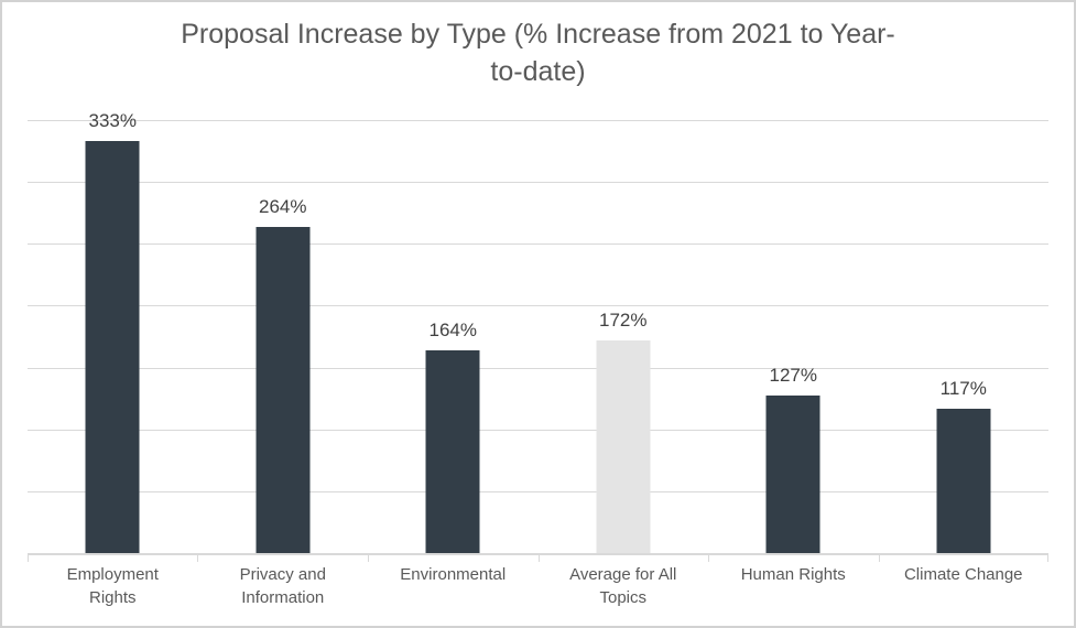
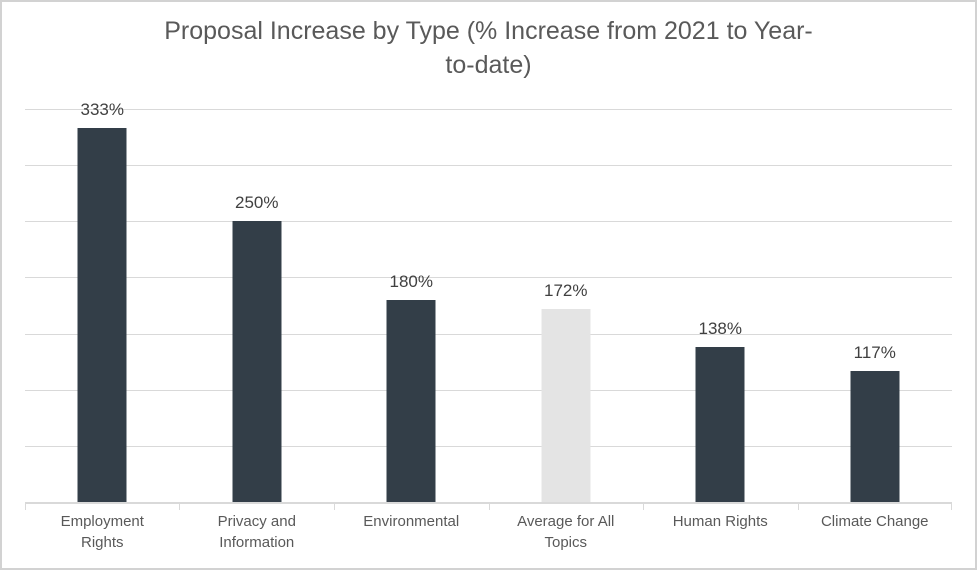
Privacy and Information: 264% -> 250%
Environmental: 164% -> 180%
Human Rights: 127% -> 138%
